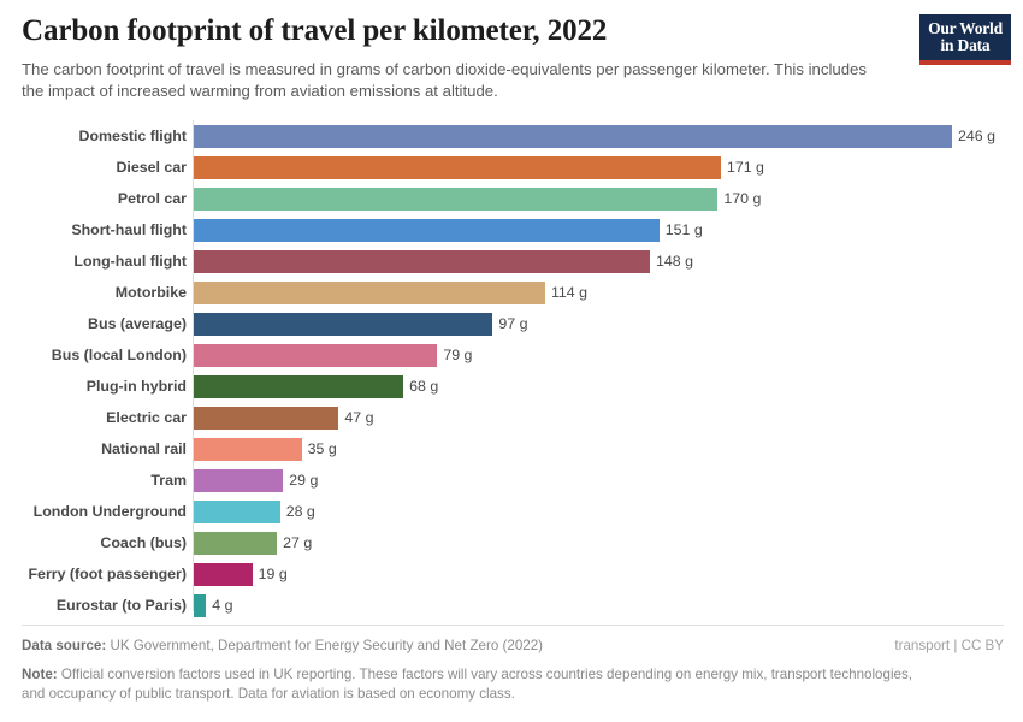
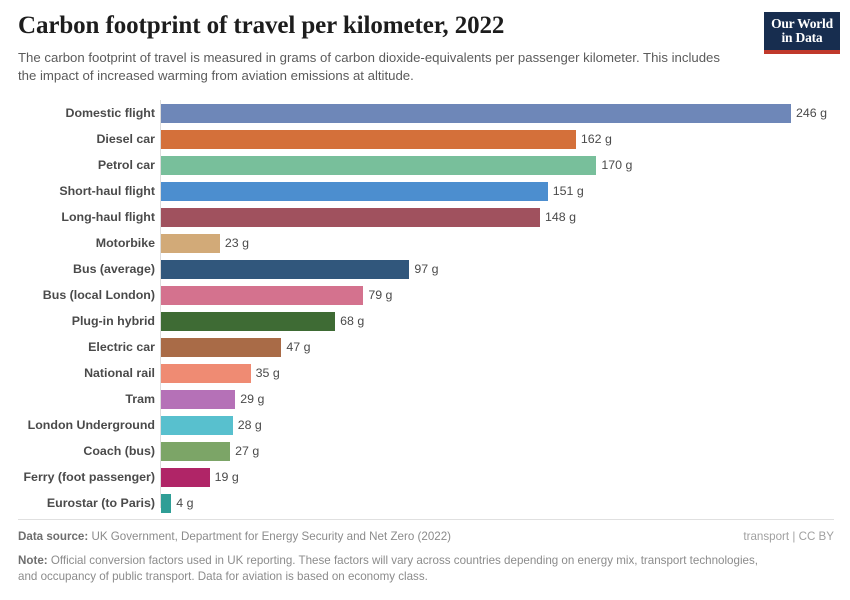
Diesel car: 171 -> 162
Motorbike: 114 -> 23
